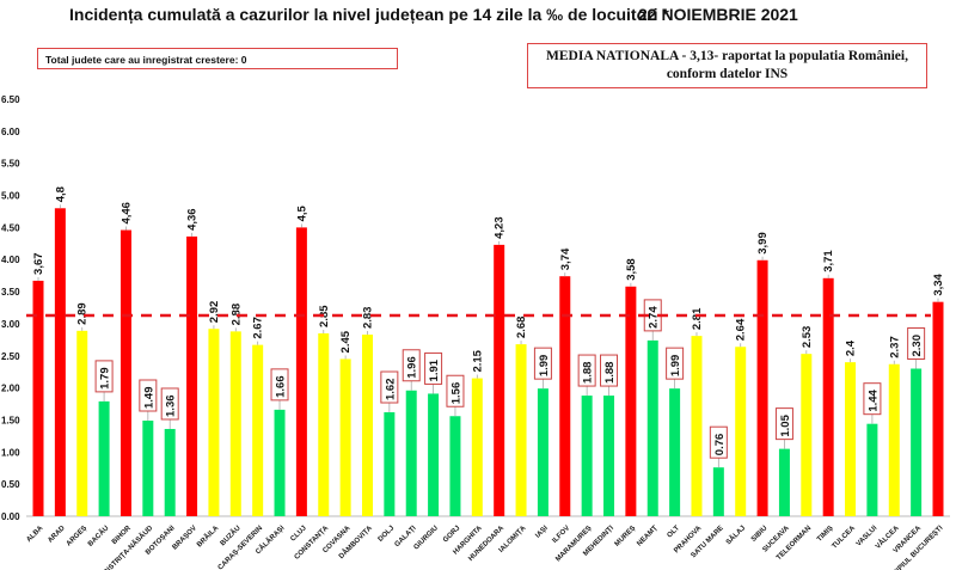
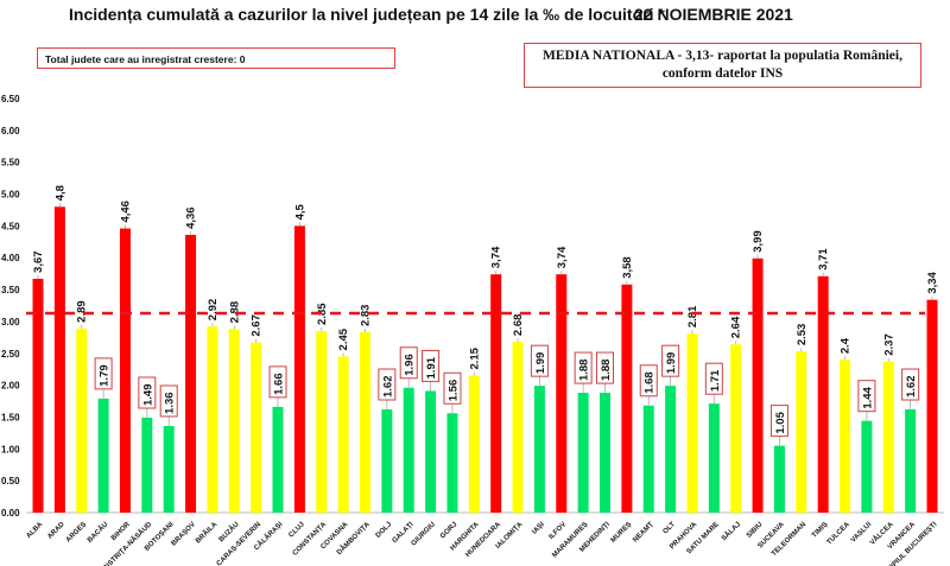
HUNEDOARA: 4,23 -> 3,74
NEAMȚ: 2.74 -> 1.68
SATU MARE: 0.76 -> 1.71
VRANCEA: 2.30 -> 1.62
